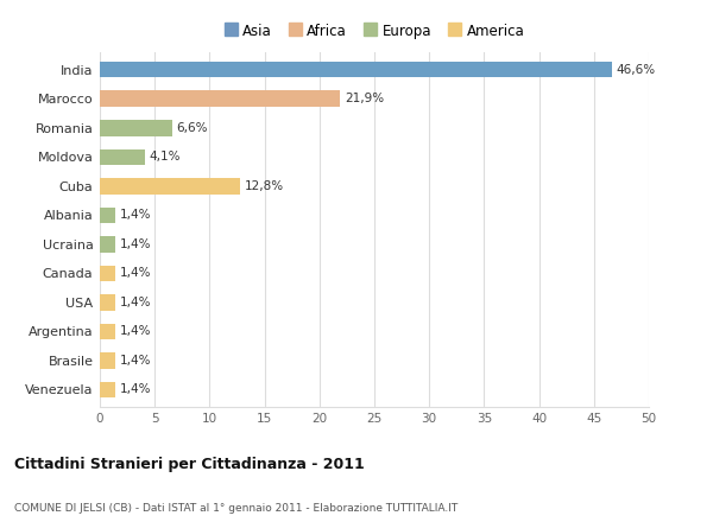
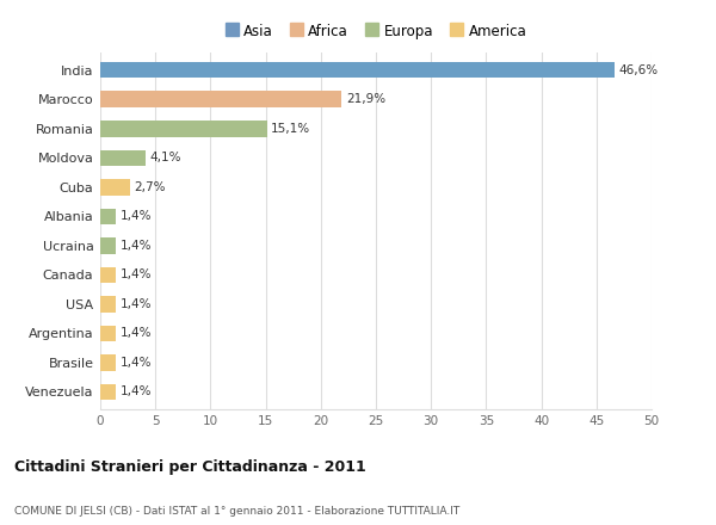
Romania: 6,6% -> 15,1%
Cuba: 12,8% -> 2,7%
